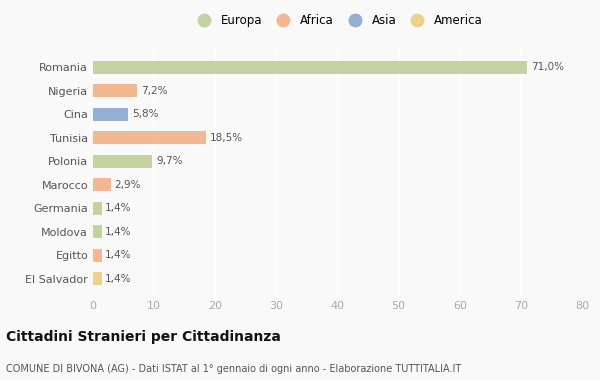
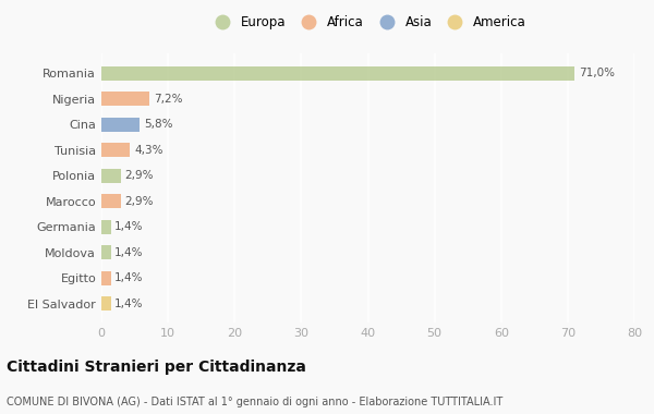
Tunisia: 18,5% -> 4,3%
Polonia: 9,7% -> 2,9%
